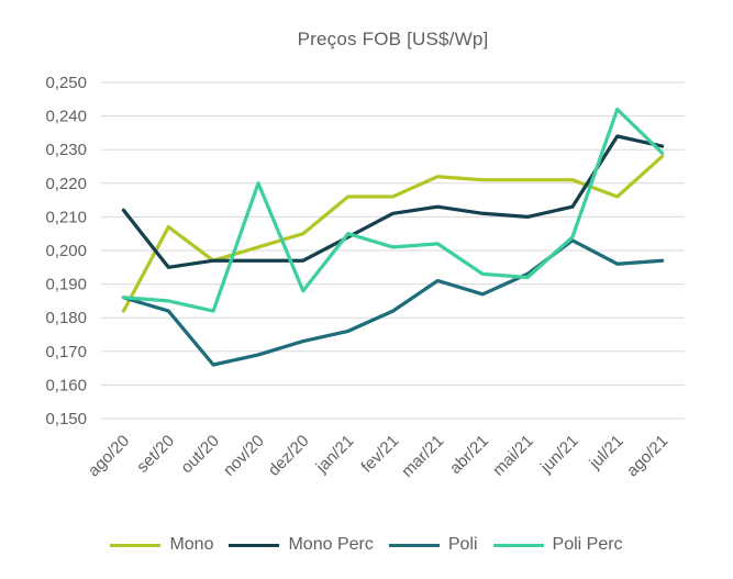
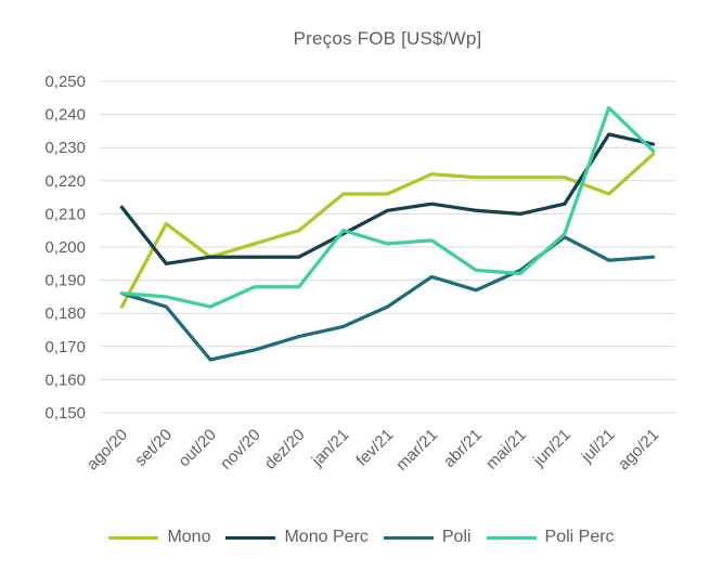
Poli Perc/nov/20: 0,22 -> 0,19
